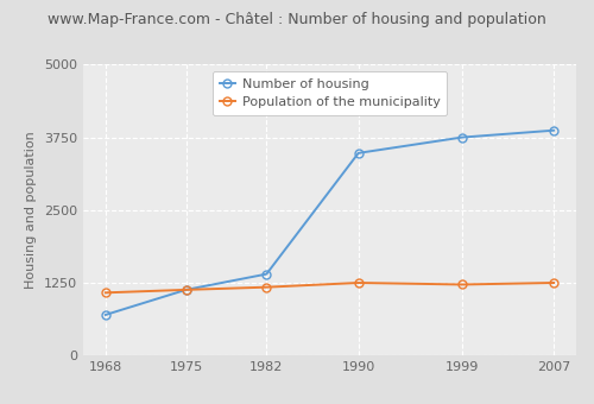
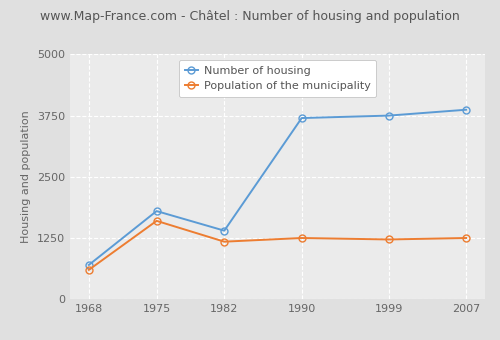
Population of the municipality/1968: 1080 -> 600
Number of housing/1975: 1130 -> 1800
Population of the municipality/1975: 1130 -> 1600
Number of housing/1990: 3480 -> 3700
